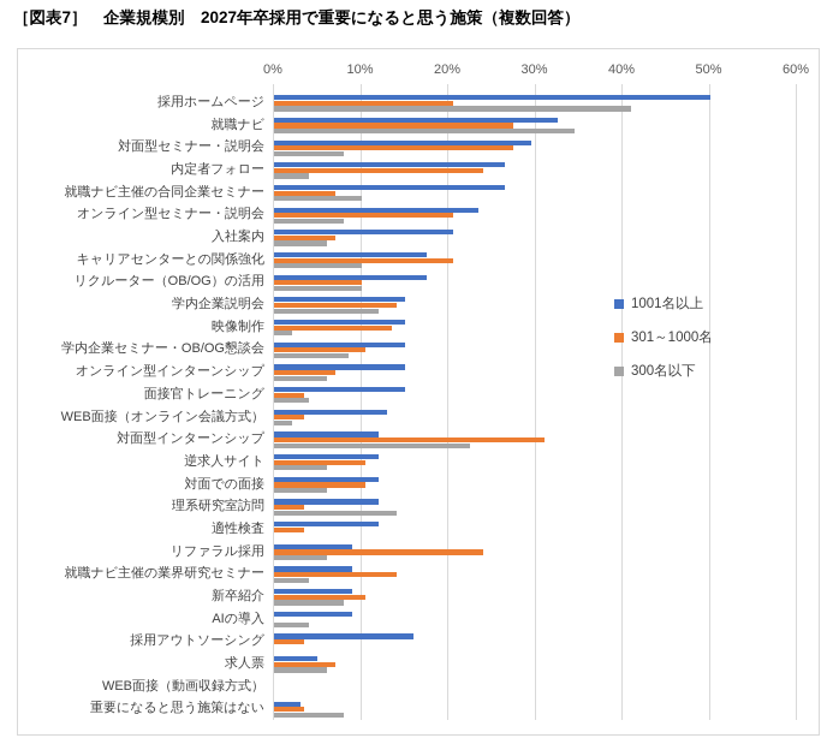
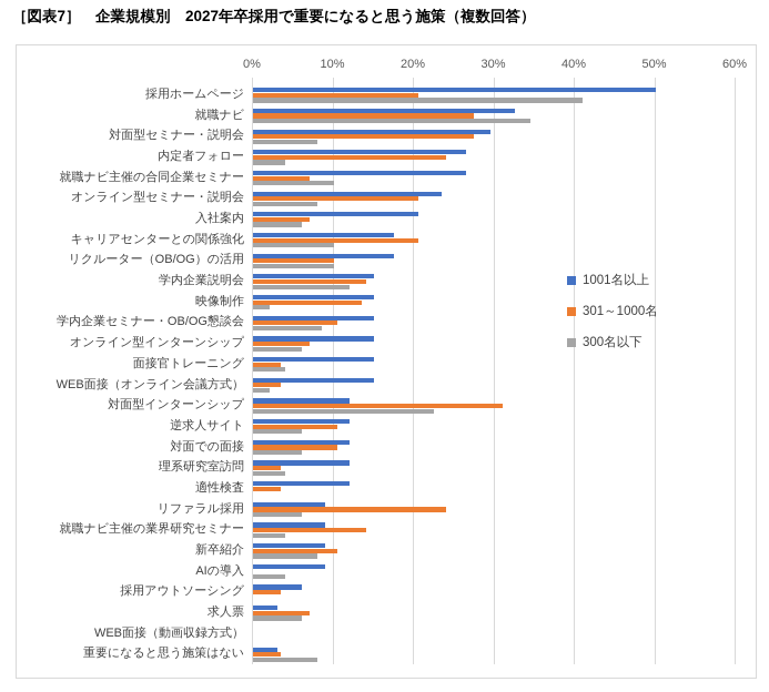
1001名以上/WEB面接（オンライン会議方式）: 13% -> 15%
300名以下/理系研究室訪問: 14% -> 4%
1001名以上/採用アウトソーシング: 16% -> 6%
1001名以上/求人票: 5% -> 3%
